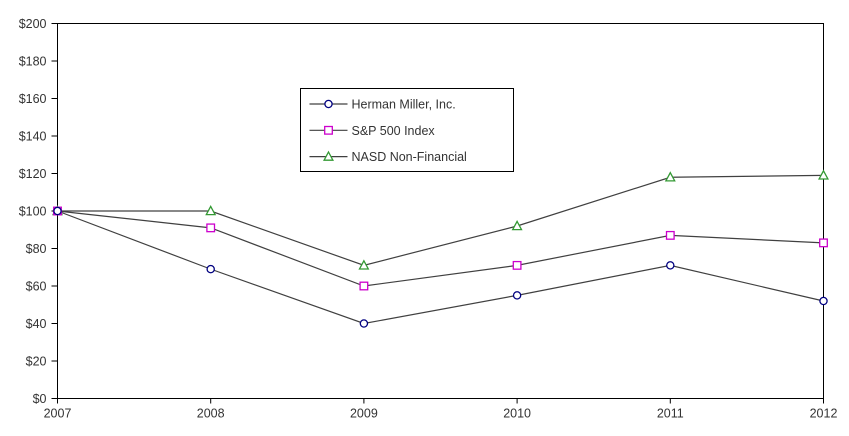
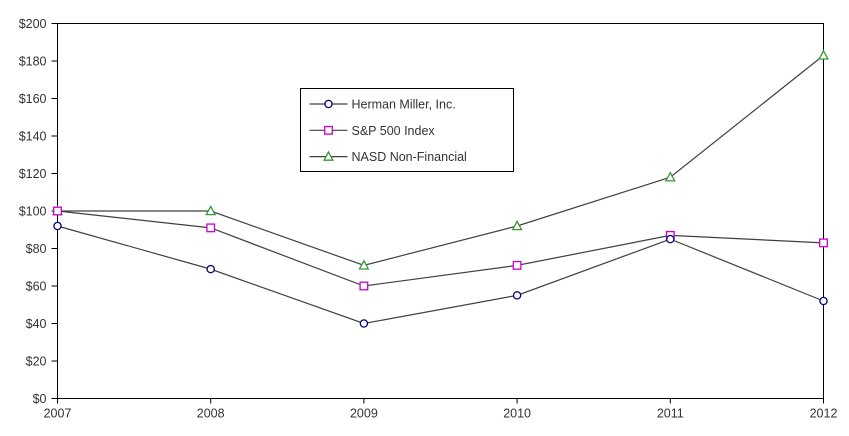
Herman Miller, Inc./2007: $100 -> $92
Herman Miller, Inc./2011: $71 -> $85
NASD Non-Financial/2012: $119 -> $183
